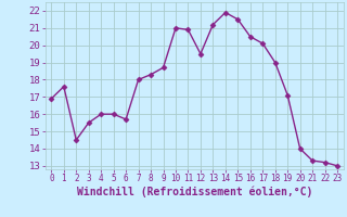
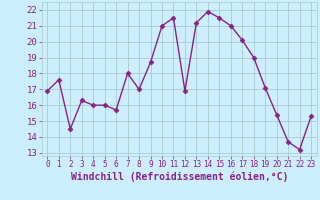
3: 15.5 -> 16.3
8: 18.3 -> 17.0
11: 20.9 -> 21.5
12: 19.5 -> 16.9
16: 20.5 -> 21.0
20: 14.0 -> 15.4
21: 13.3 -> 13.7
23: 13.0 -> 15.3
